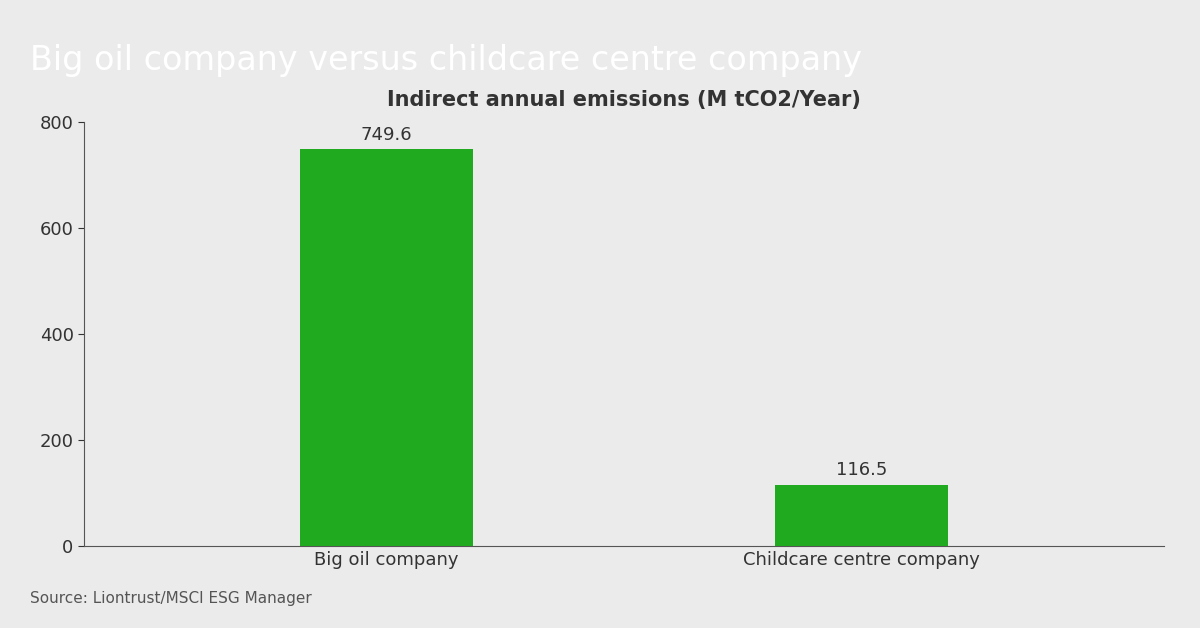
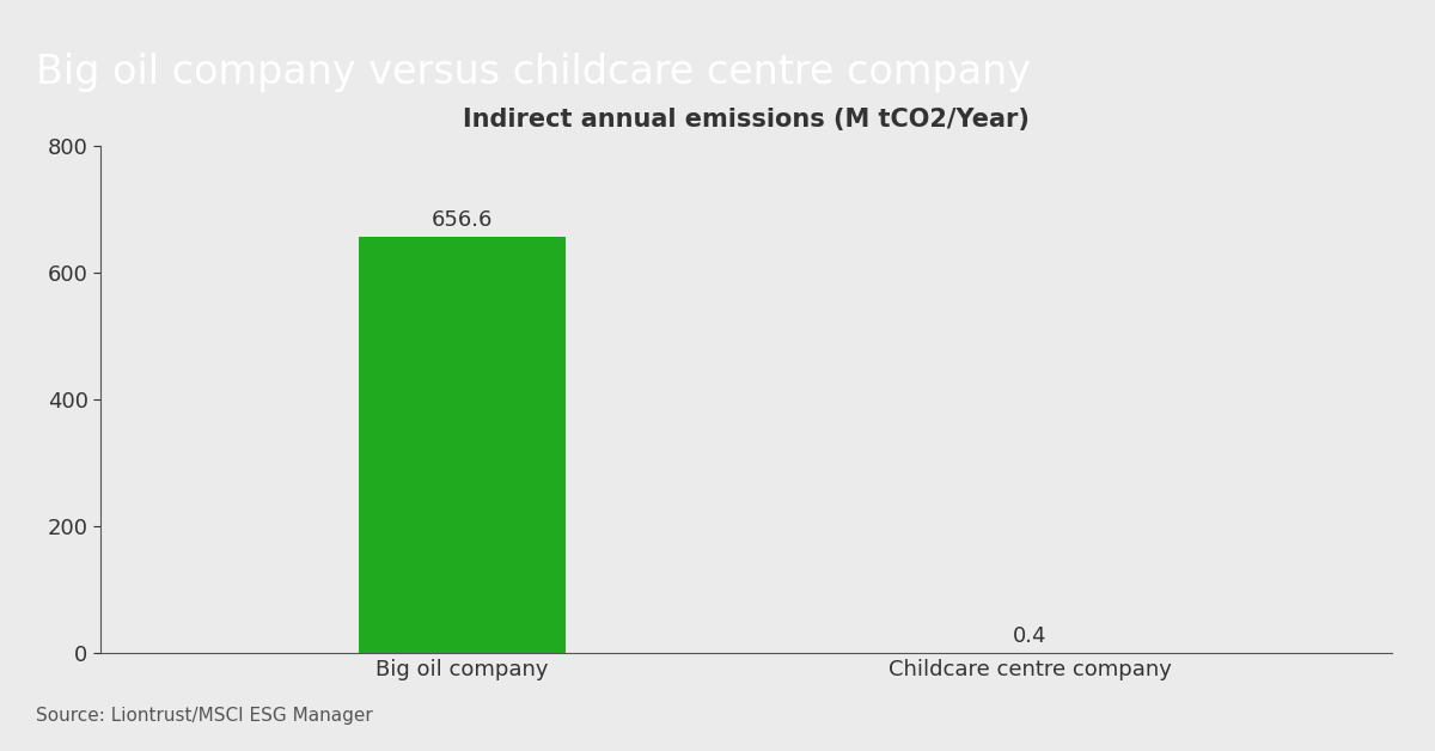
Big oil company: 749.6 -> 656.6
Childcare centre company: 116.5 -> 0.4
